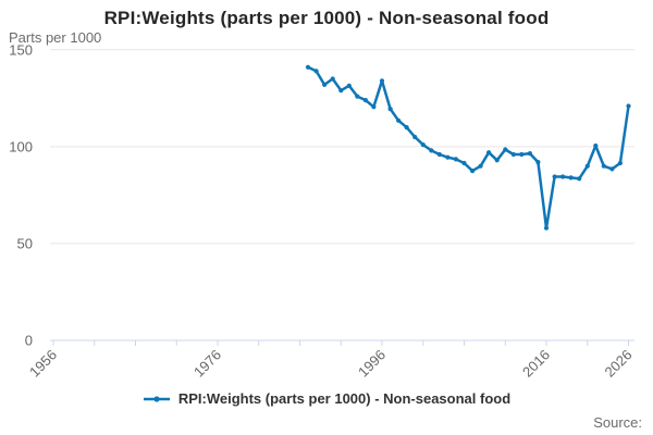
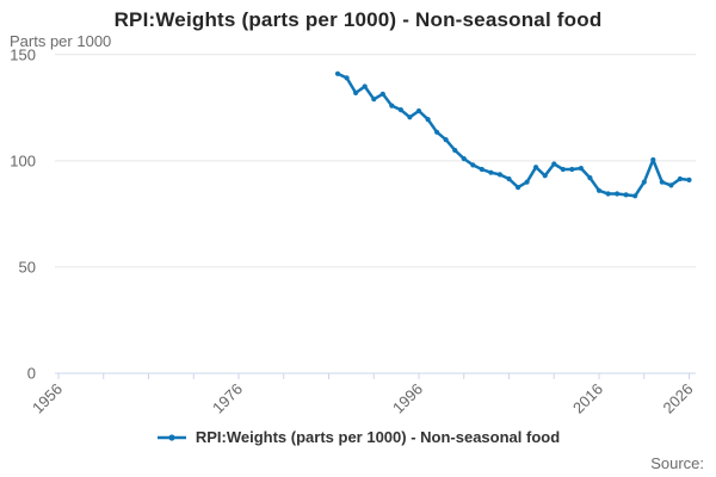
1996: 134 -> 124
2016: 58 -> 86
2026: 121 -> 91
